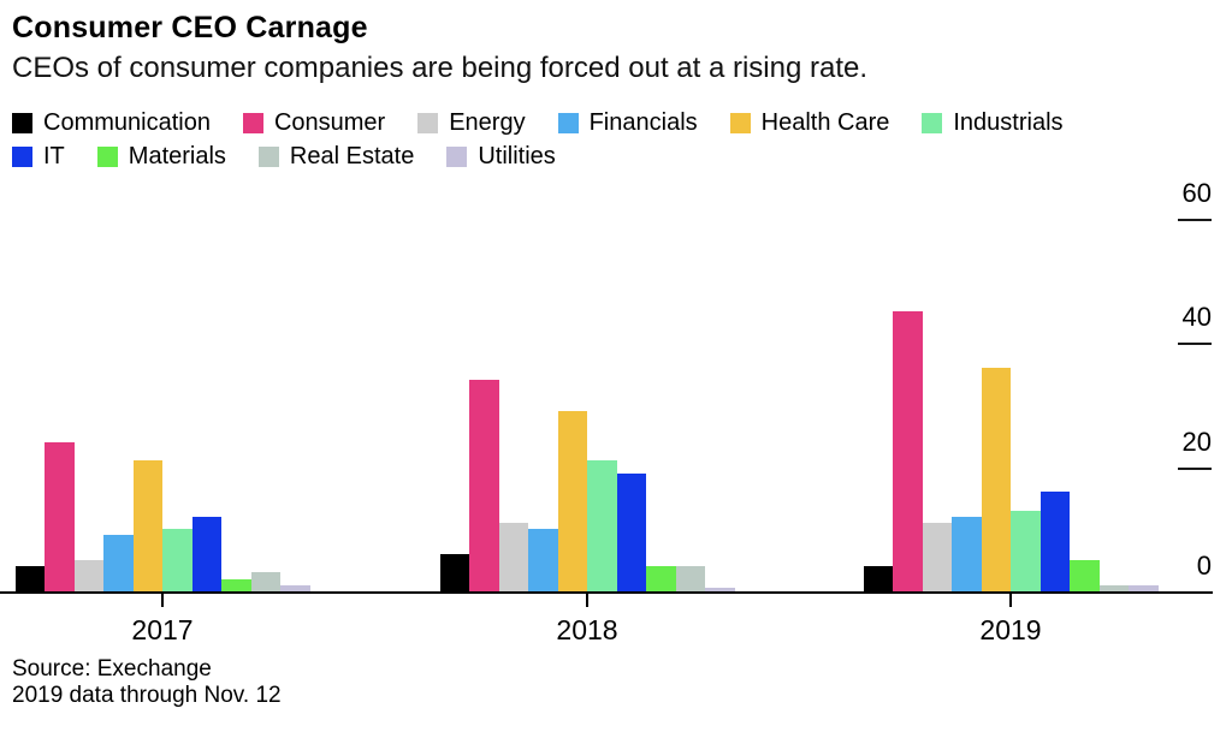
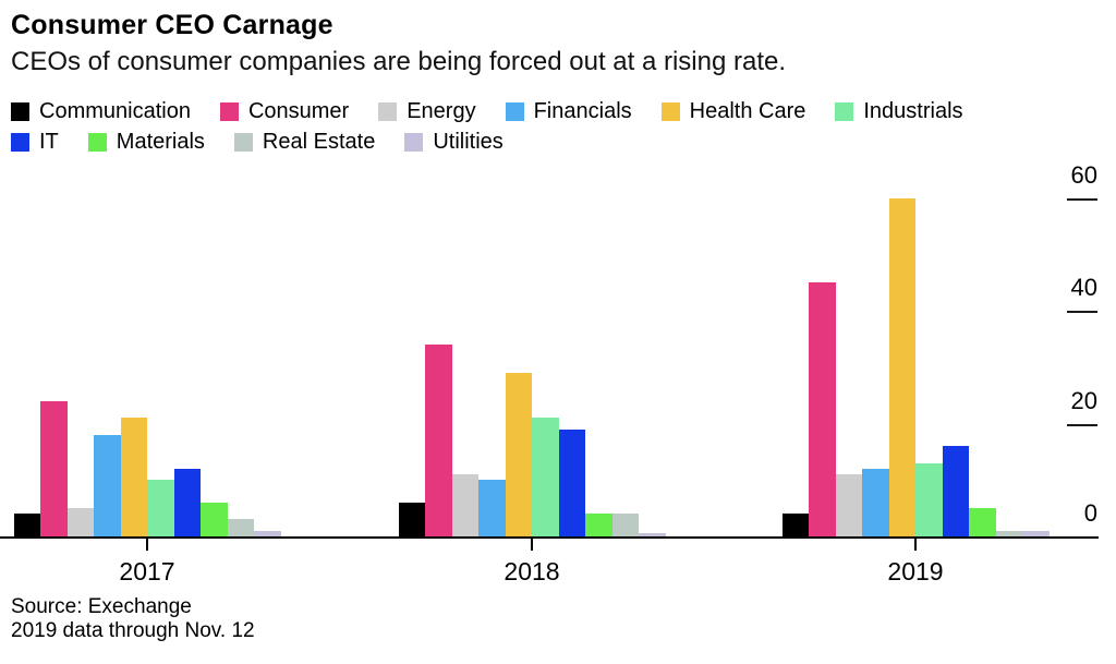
Financials/2017: 9 -> 18
Materials/2017: 2 -> 6
Health Care/2019: 36 -> 60
